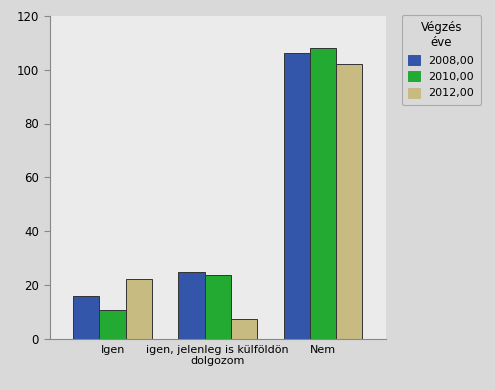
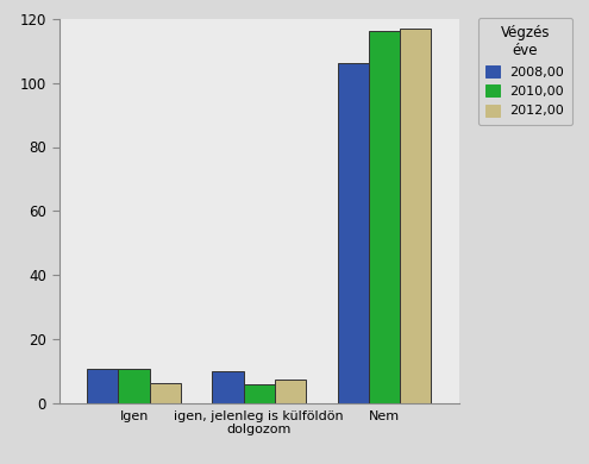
2008,00/Igen: 16 -> 11
2012,00/Igen: 22.5 -> 6.5
2008,00/igen, jelenleg is külföldön dolgozom: 25 -> 10
2010,00/igen, jelenleg is külföldön dolgozom: 24 -> 6
2010,00/Nem: 108 -> 116
2012,00/Nem: 102.0 -> 117.0
